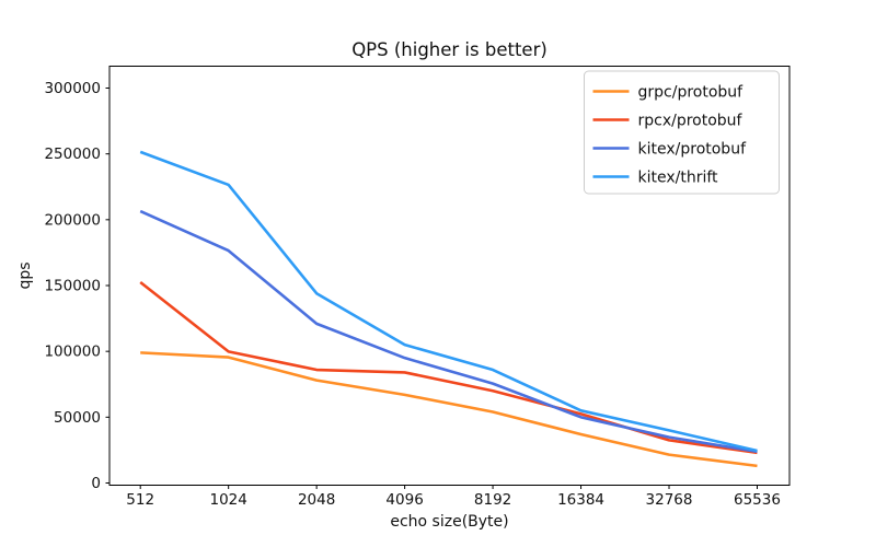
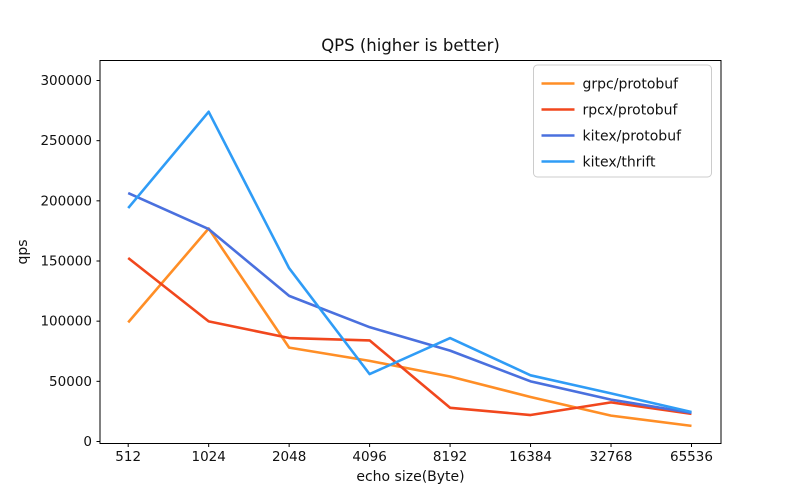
kitex/thrift/512: 252000 -> 194000
grpc/protobuf/1024: 96000 -> 177000
kitex/thrift/1024: 226000 -> 274000
kitex/thrift/4096: 105000 -> 56000
rpcx/protobuf/8192: 70000 -> 28000
rpcx/protobuf/16384: 52000 -> 22000
